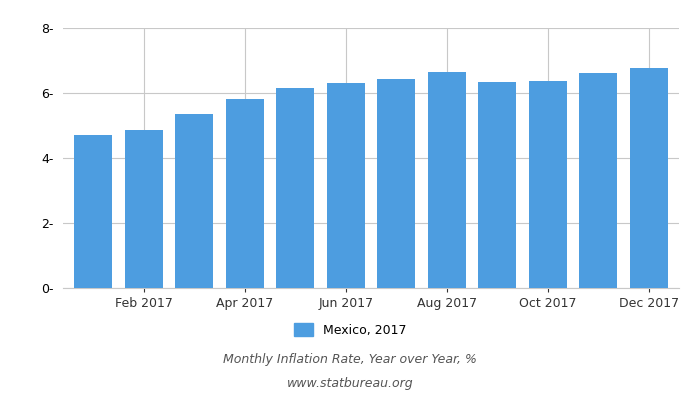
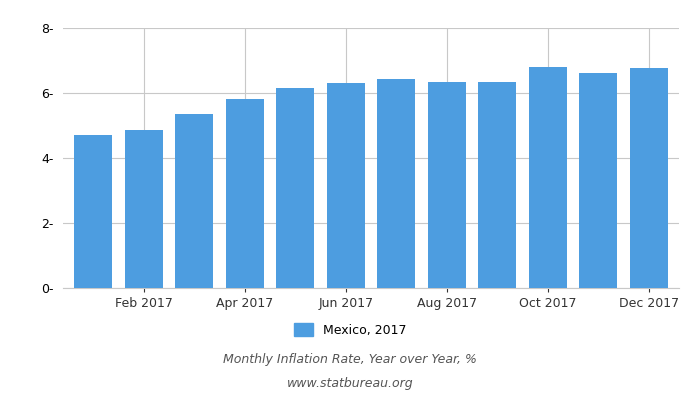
Aug 2017: 6.66- -> 6.35-
Oct 2017: 6.37- -> 6.80-
